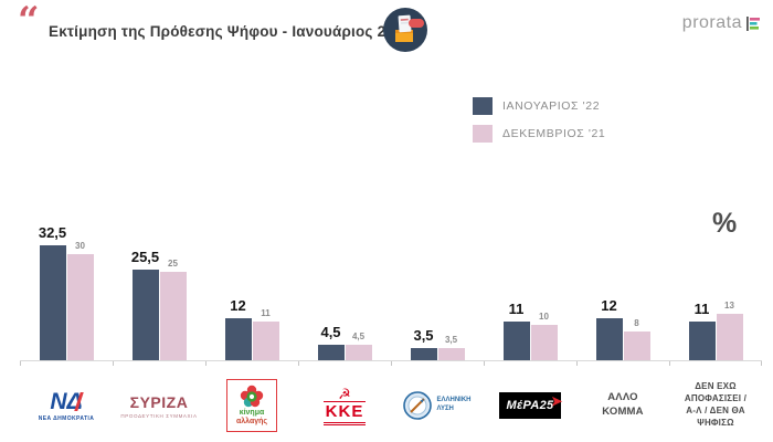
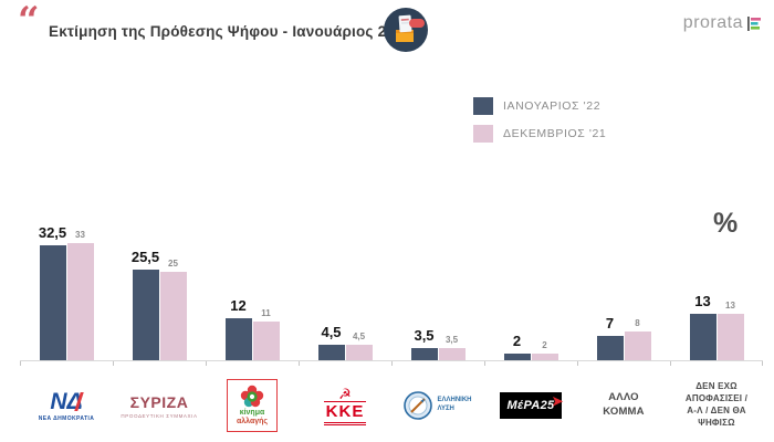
ΔΕΚΕΜΒΡΙΟΣ '21/ΝΕΑ ΔΗΜΟΚΡΑΤΙΑ: 30 -> 33
ΙΑΝΟΥΑΡΙΟΣ '22/ΜέΡΑ25: 11 -> 2
ΔΕΚΕΜΒΡΙΟΣ '21/ΜέΡΑ25: 10 -> 2
ΙΑΝΟΥΑΡΙΟΣ '22/ΑΛΛΟ ΚΟΜΜΑ: 12 -> 7
ΙΑΝΟΥΑΡΙΟΣ '22/ΔΕΝ ΕΧΩ ΑΠΟΦΑΣΙΣΕΙ / Α-Λ / ΔΕΝ ΘΑ ΨΗΦΙΣΩ: 11 -> 13
